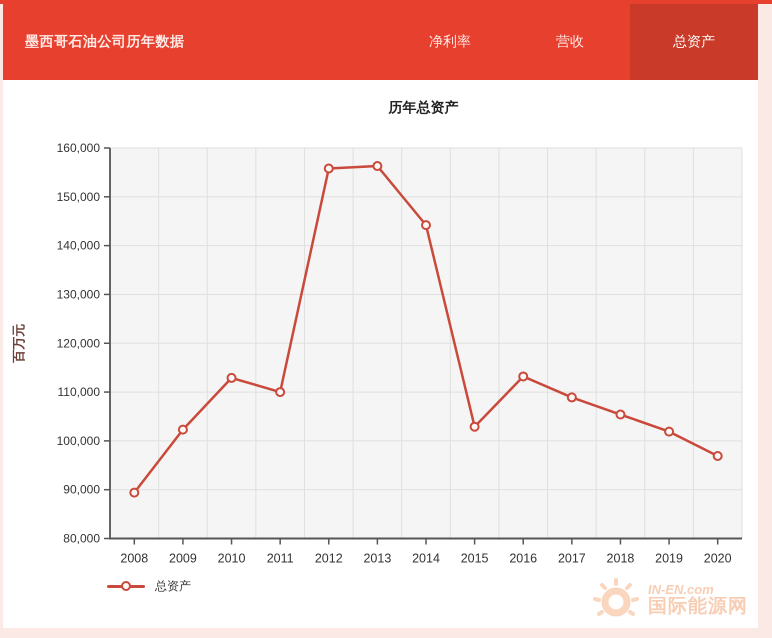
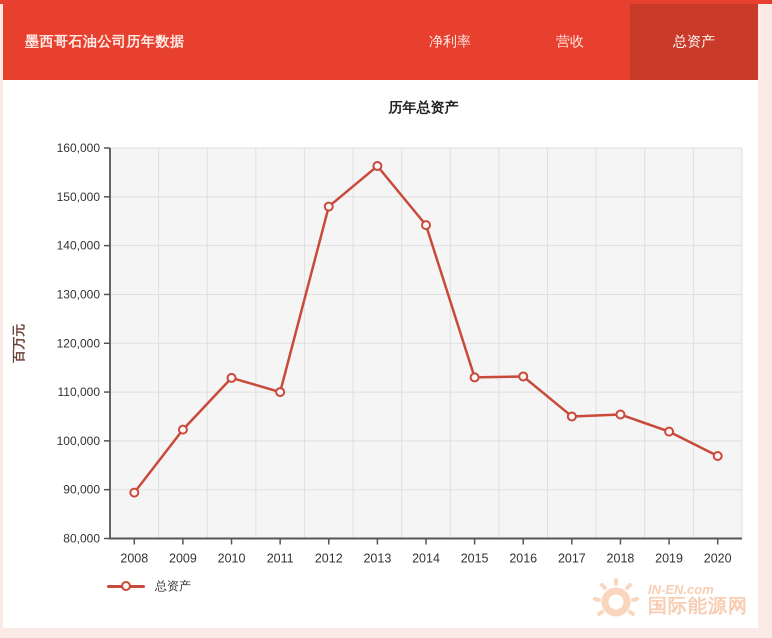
2012: 156000 -> 148000
2015: 103000 -> 113000
2017: 109000 -> 105000
